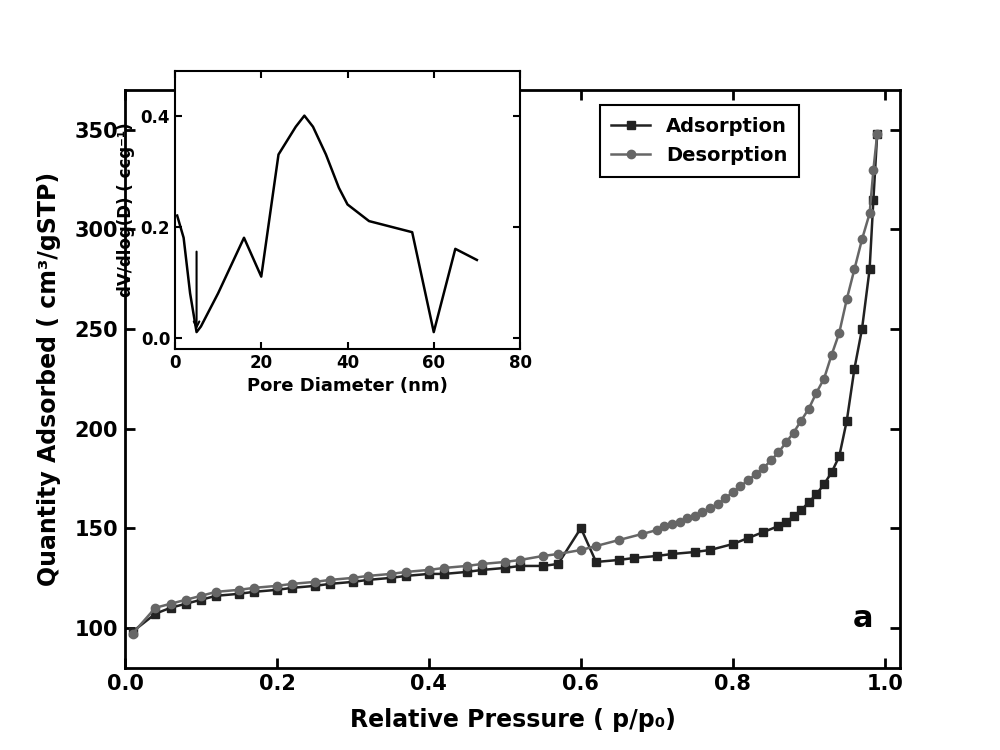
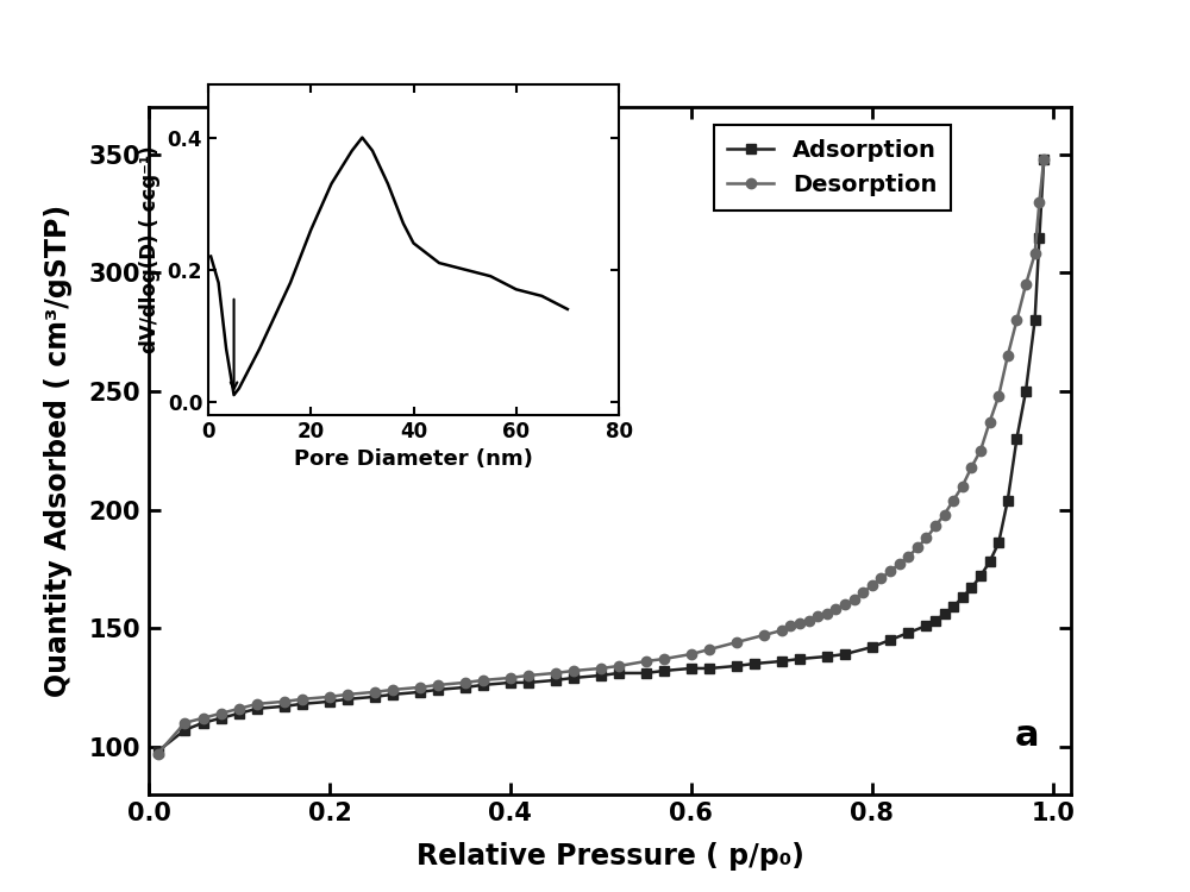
20: 0.11 -> 0.26
60: 0.01 -> 0.17
Adsorption/0.6: 150 -> 133
